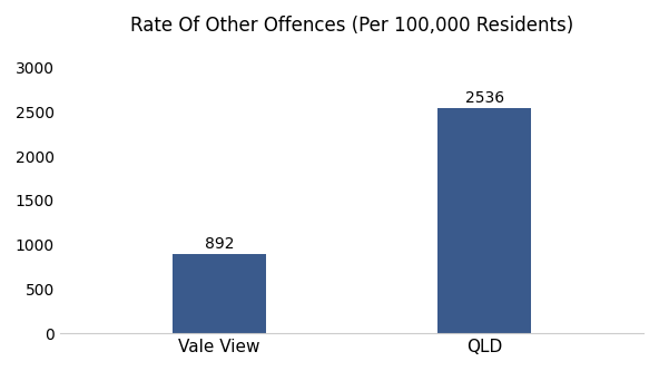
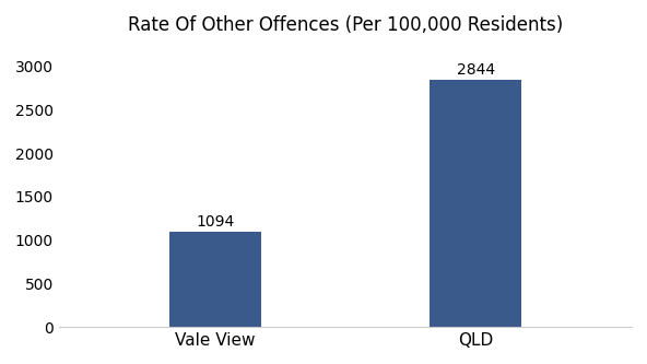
Vale View: 892 -> 1094
QLD: 2536 -> 2844
